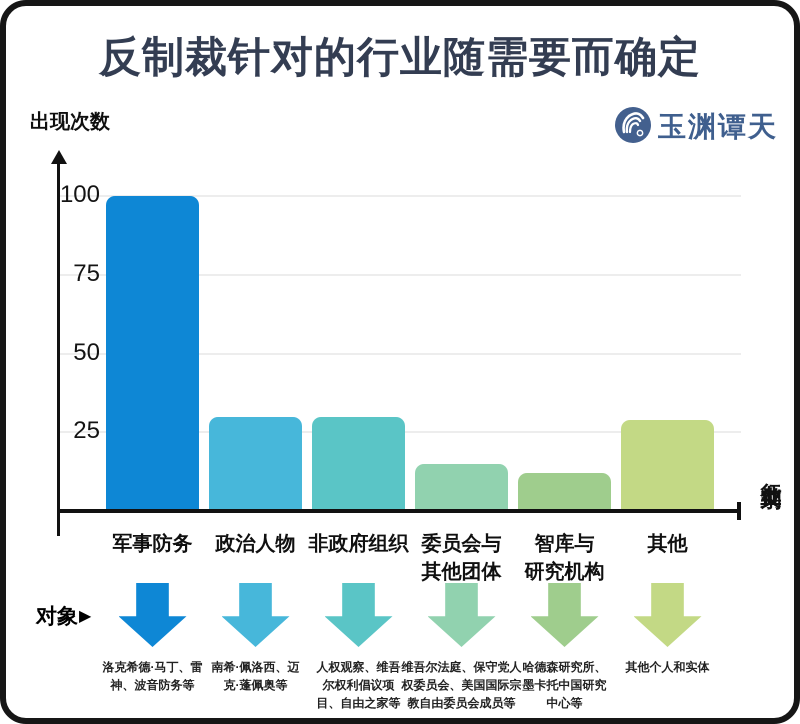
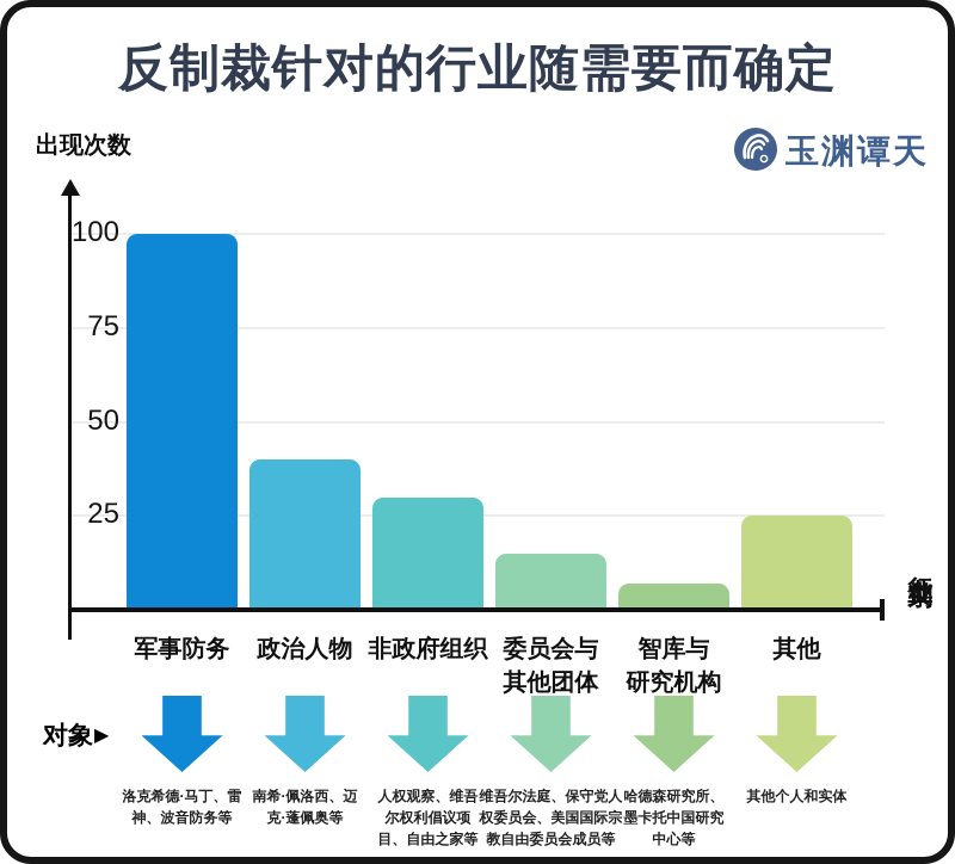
政治人物: 30 -> 40
智库与 研究机构: 12 -> 7
其他: 29 -> 25
